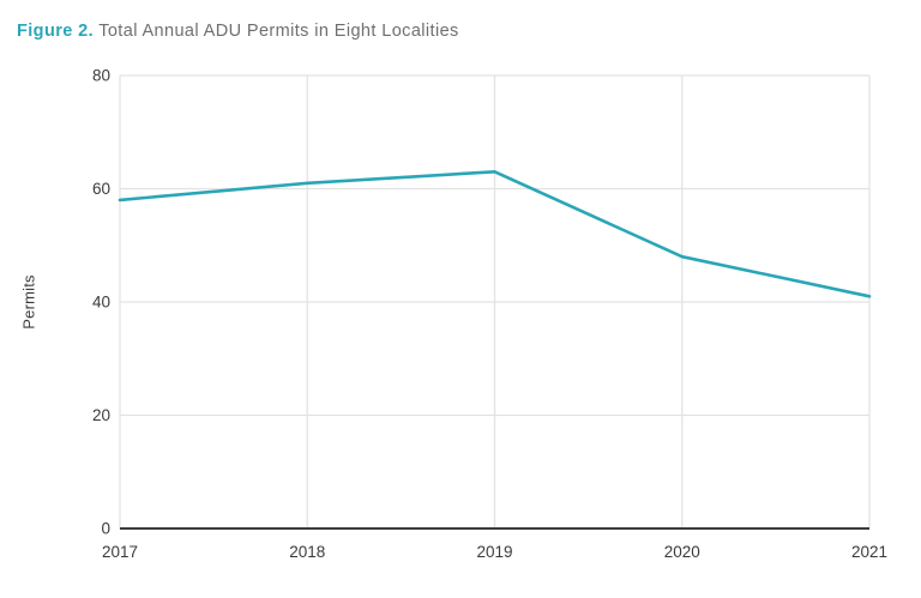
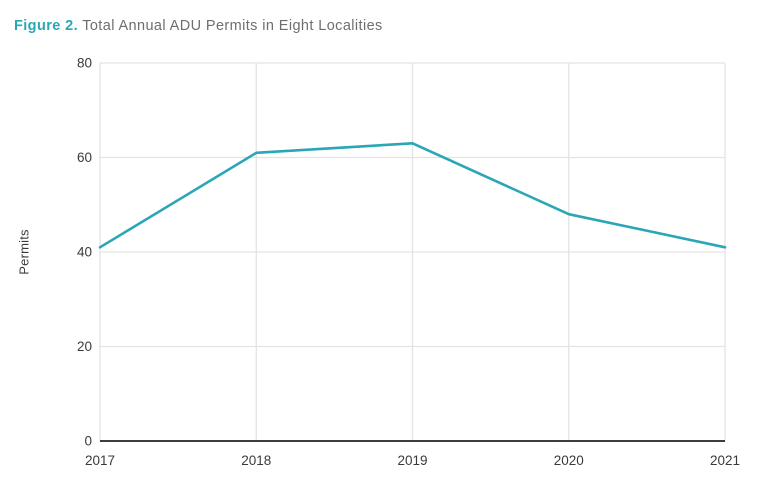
2017: 58 -> 41
